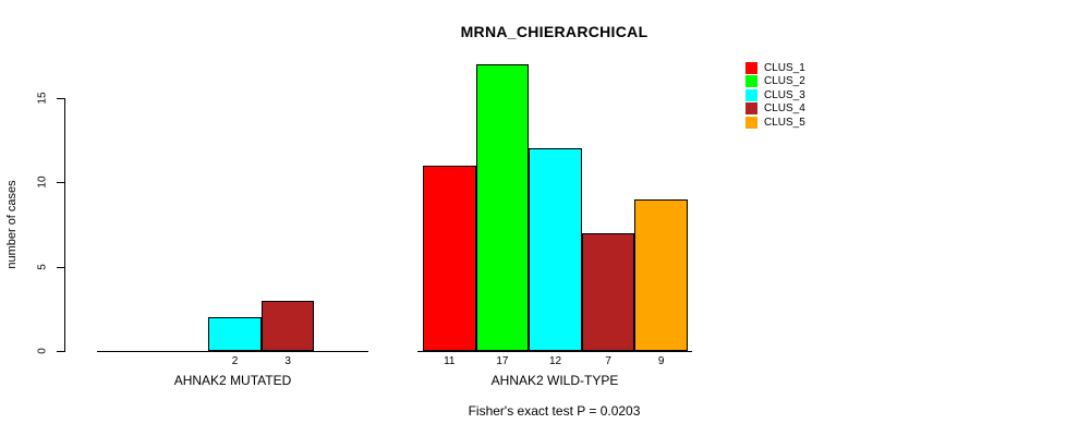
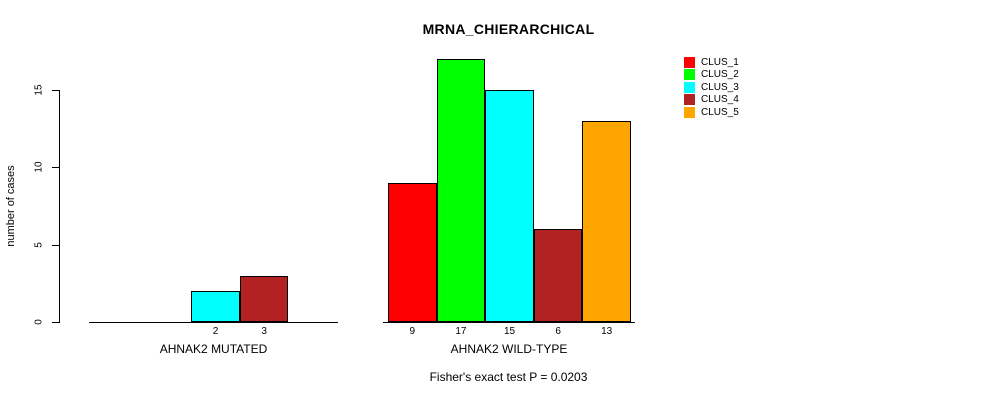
CLUS_1/AHNAK2 WILD-TYPE: 11 -> 9
CLUS_3/AHNAK2 WILD-TYPE: 12 -> 15
CLUS_4/AHNAK2 WILD-TYPE: 7 -> 6
CLUS_5/AHNAK2 WILD-TYPE: 9 -> 13
